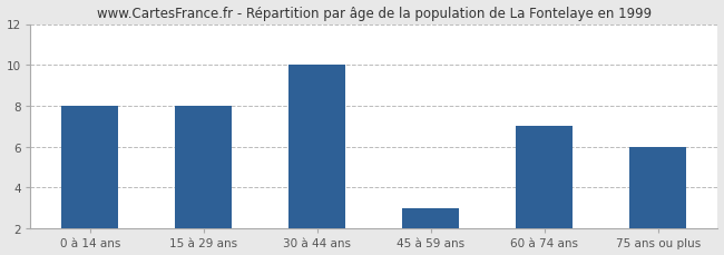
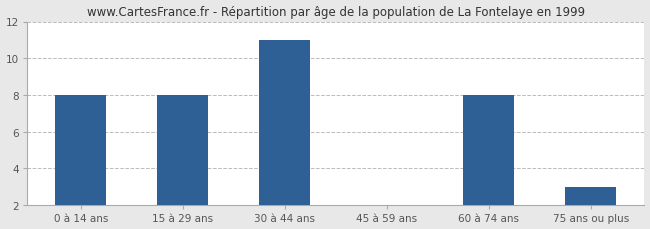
30 à 44 ans: 10 -> 11
45 à 59 ans: 3 -> 2
60 à 74 ans: 7 -> 8
75 ans ou plus: 6 -> 3
